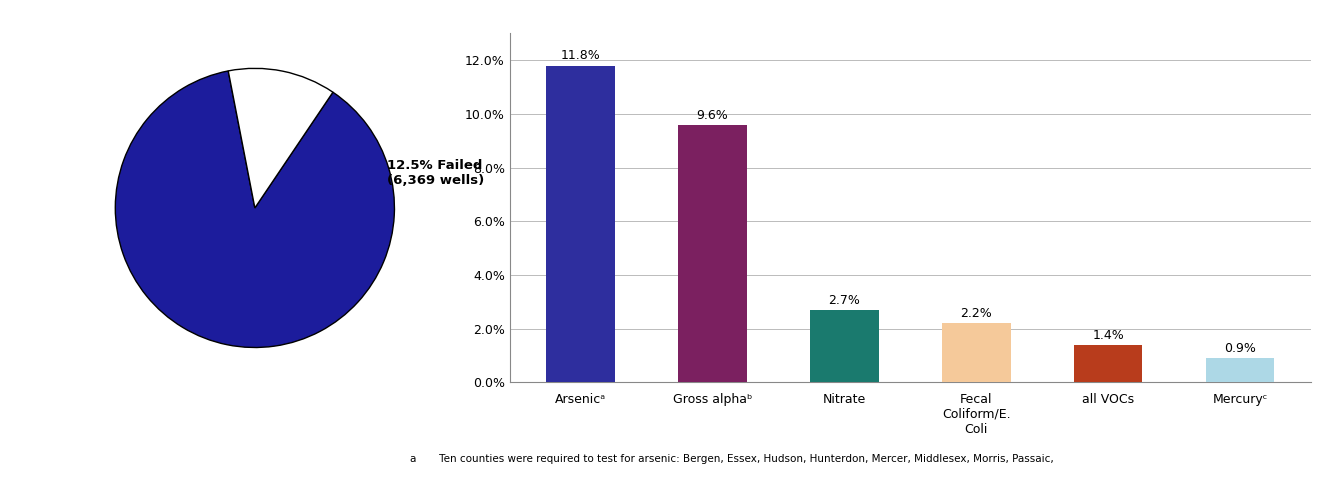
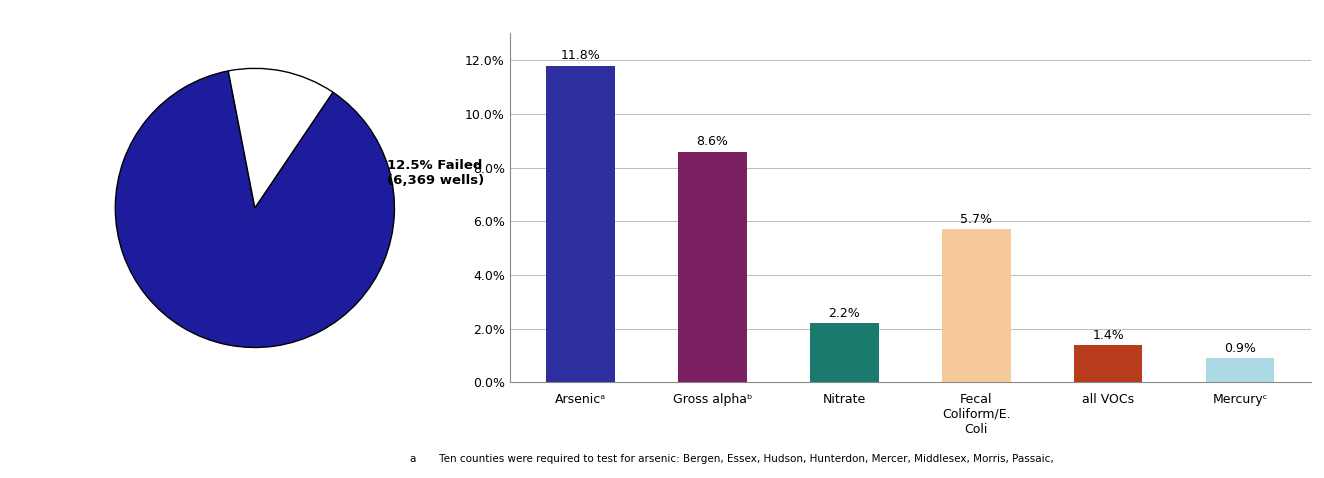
Gross alphaᵇ: 9.6% -> 8.6%
Nitrate: 2.7% -> 2.2%
Fecal Coliform/E. Coli: 2.2% -> 5.7%
